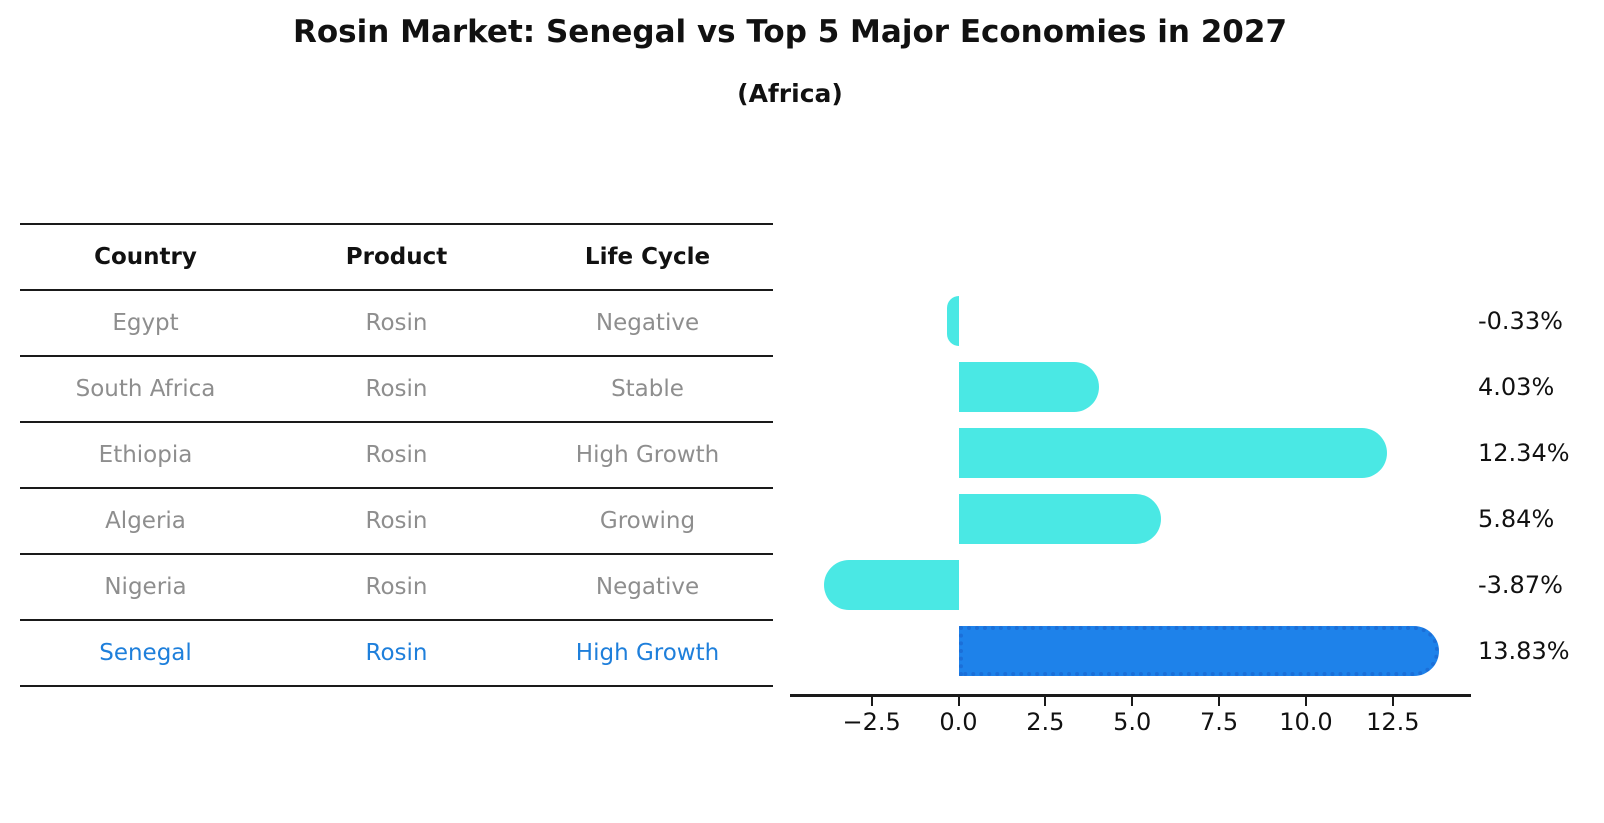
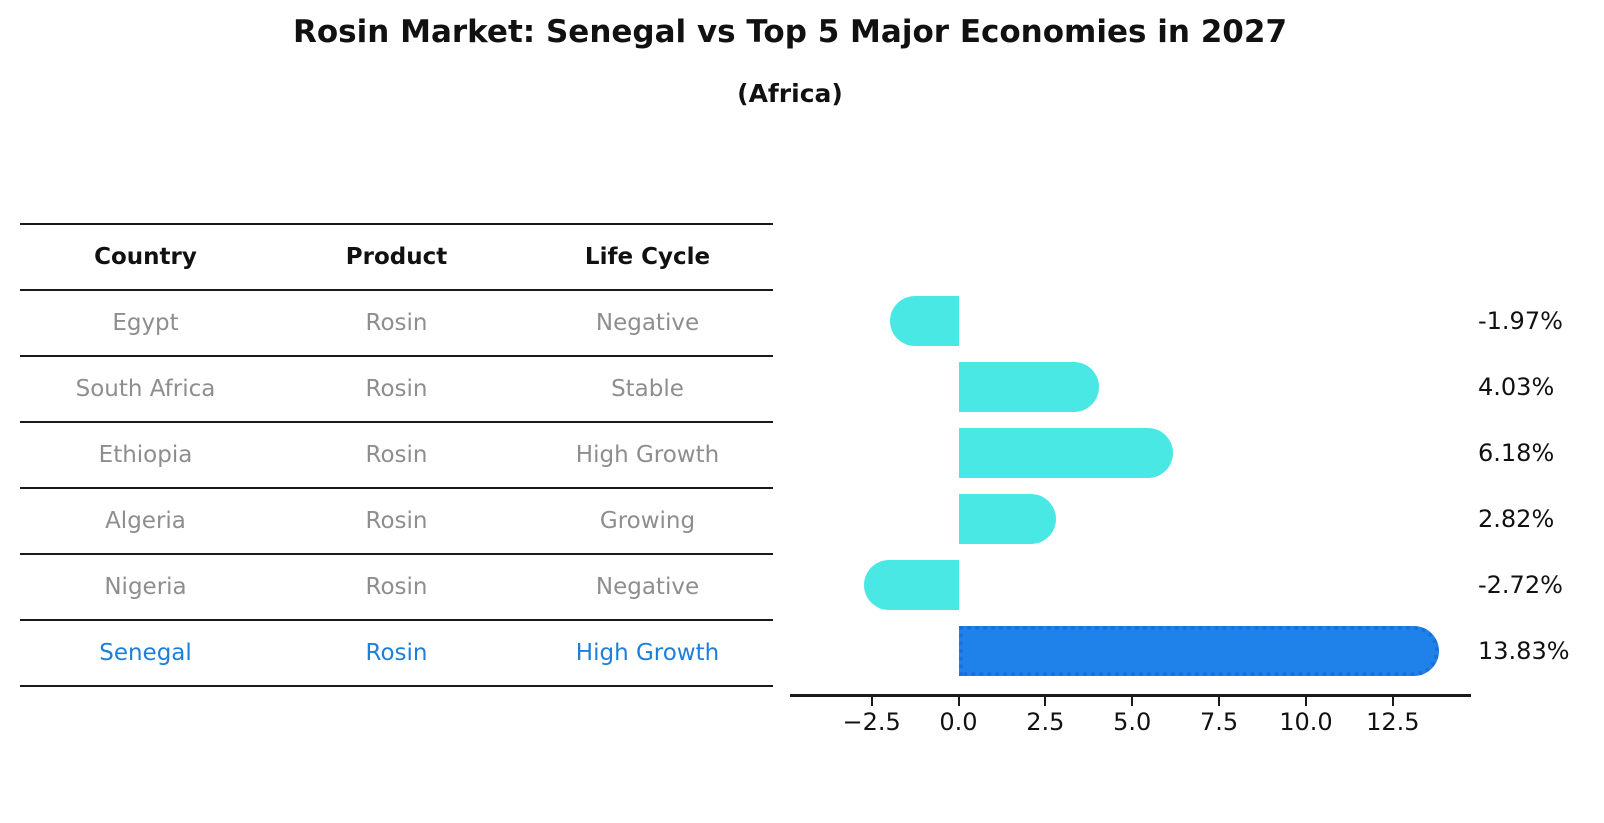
Egypt: -0.33% -> -1.97%
Ethiopia: 12.34% -> 6.18%
Algeria: 5.84% -> 2.82%
Nigeria: -3.87% -> -2.72%
